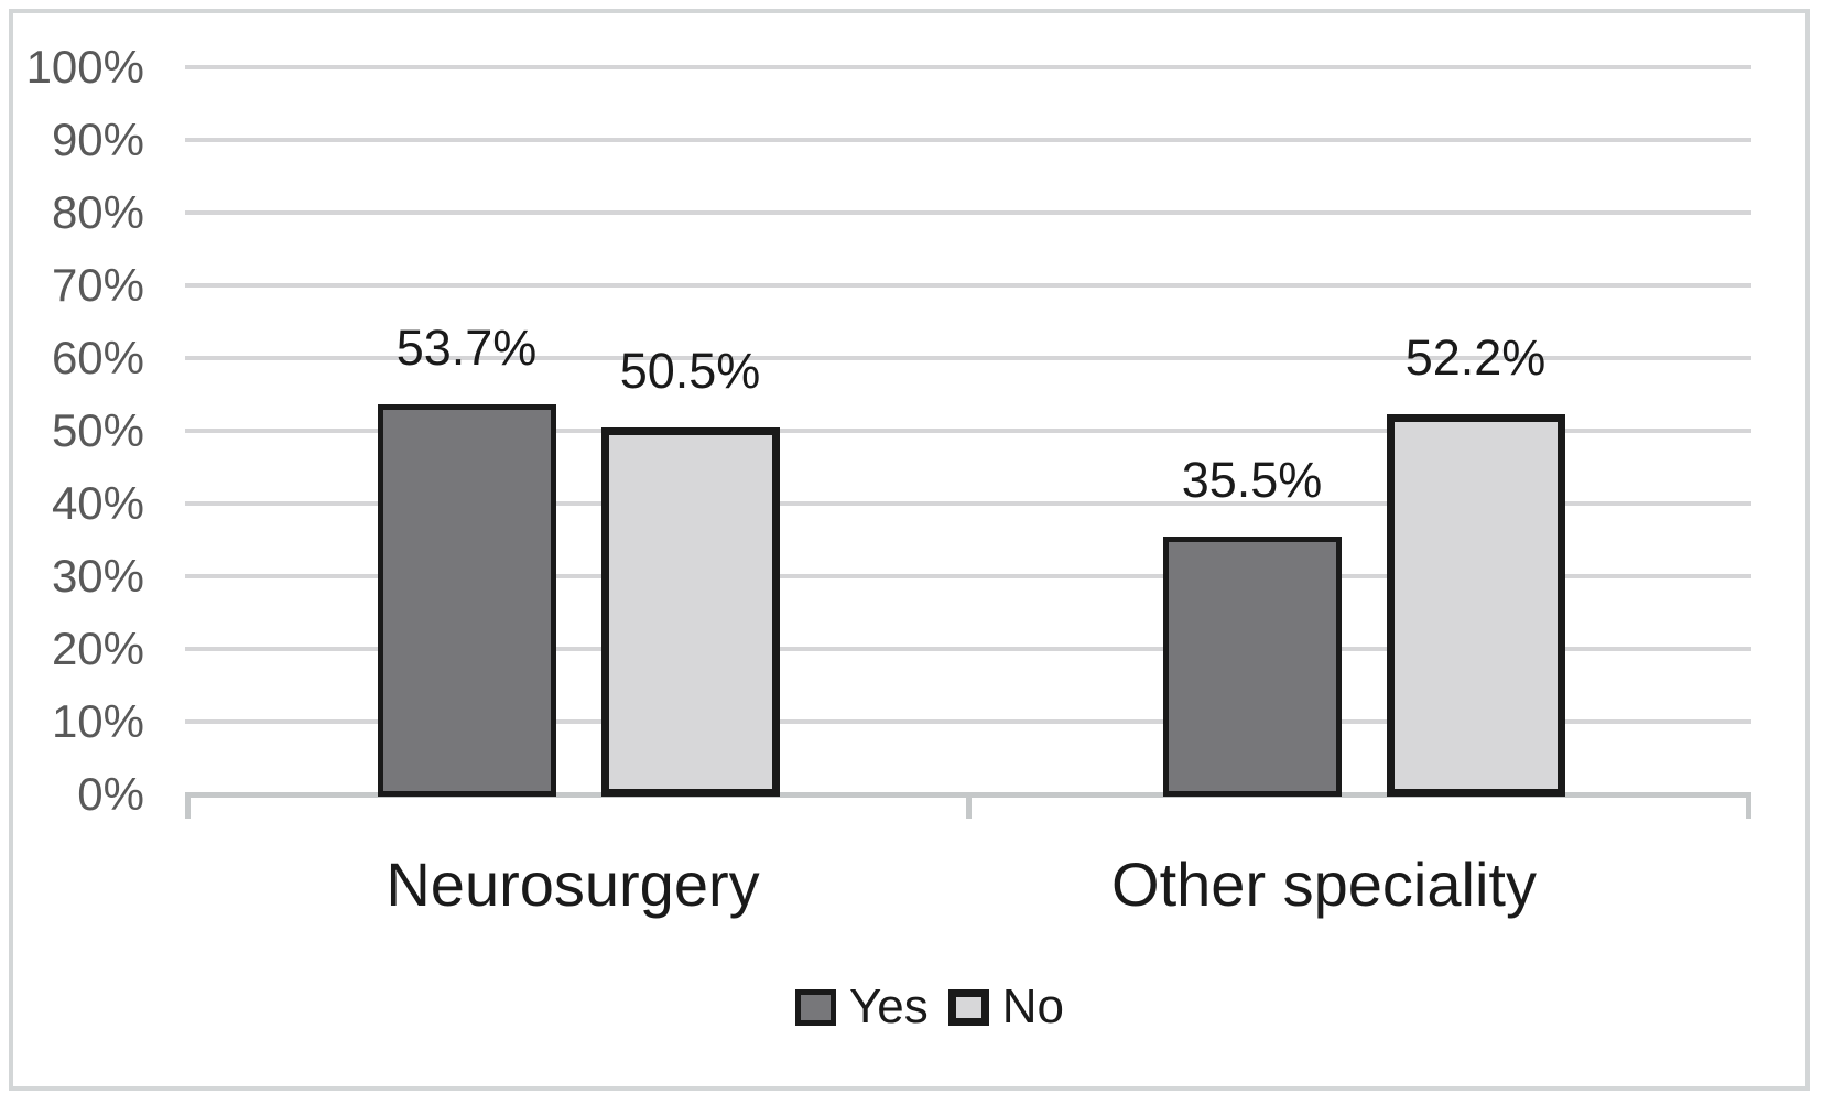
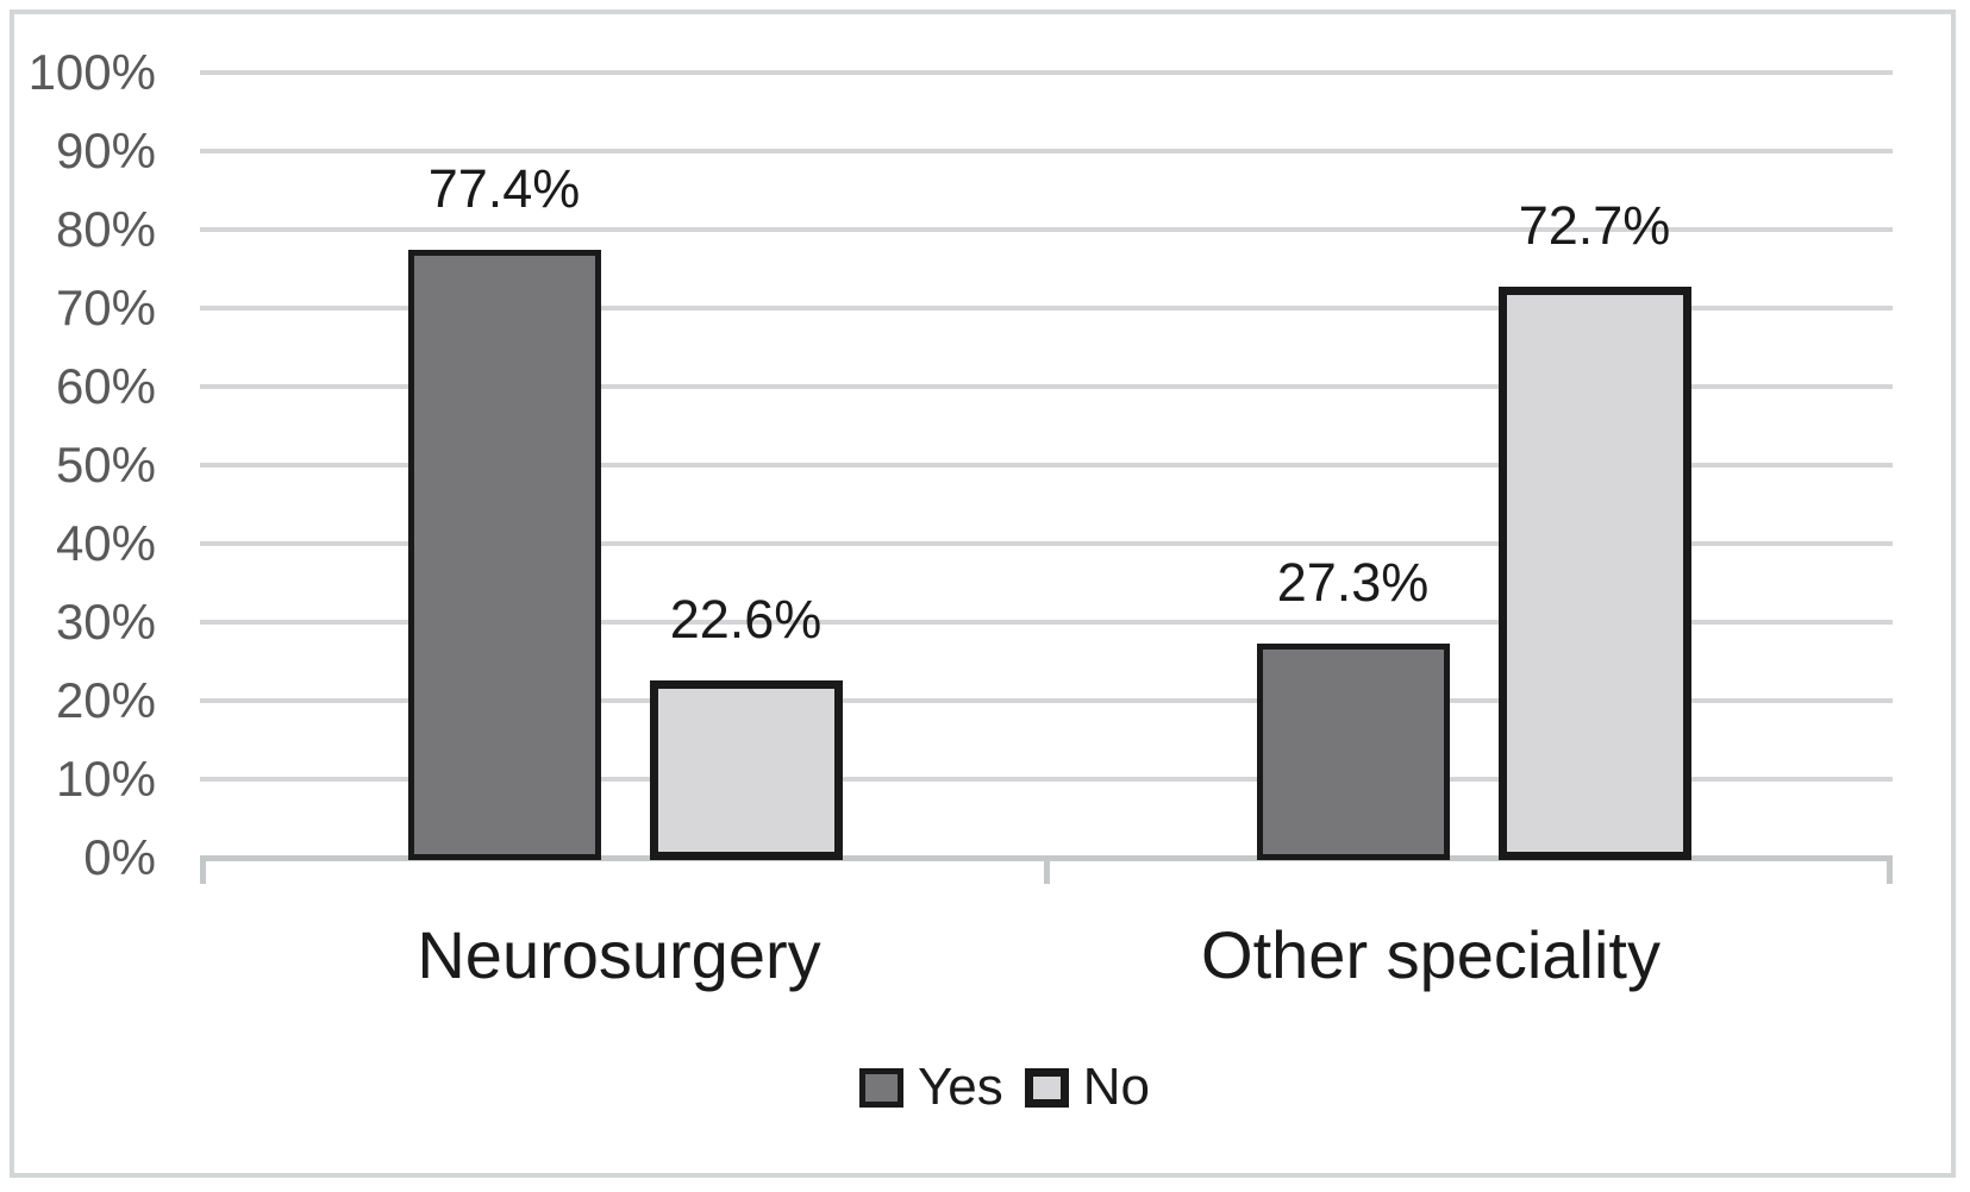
Yes/Neurosurgery: 53.7% -> 77.4%
No/Neurosurgery: 50.5% -> 22.6%
Yes/Other speciality: 35.5% -> 27.3%
No/Other speciality: 52.2% -> 72.7%
